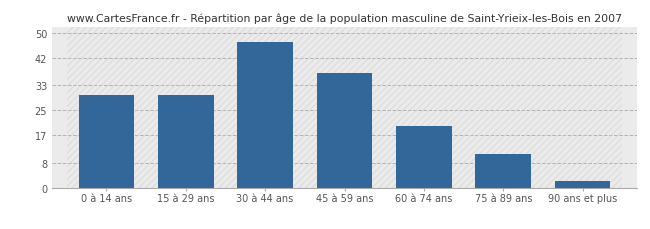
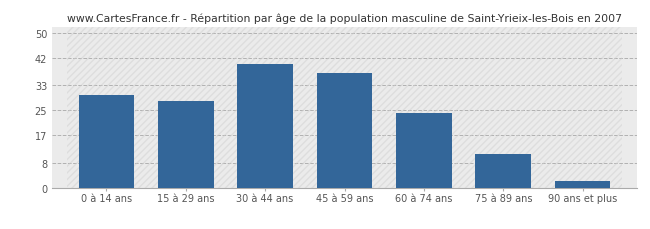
15 à 29 ans: 30 -> 28
30 à 44 ans: 47 -> 40
60 à 74 ans: 20 -> 24
